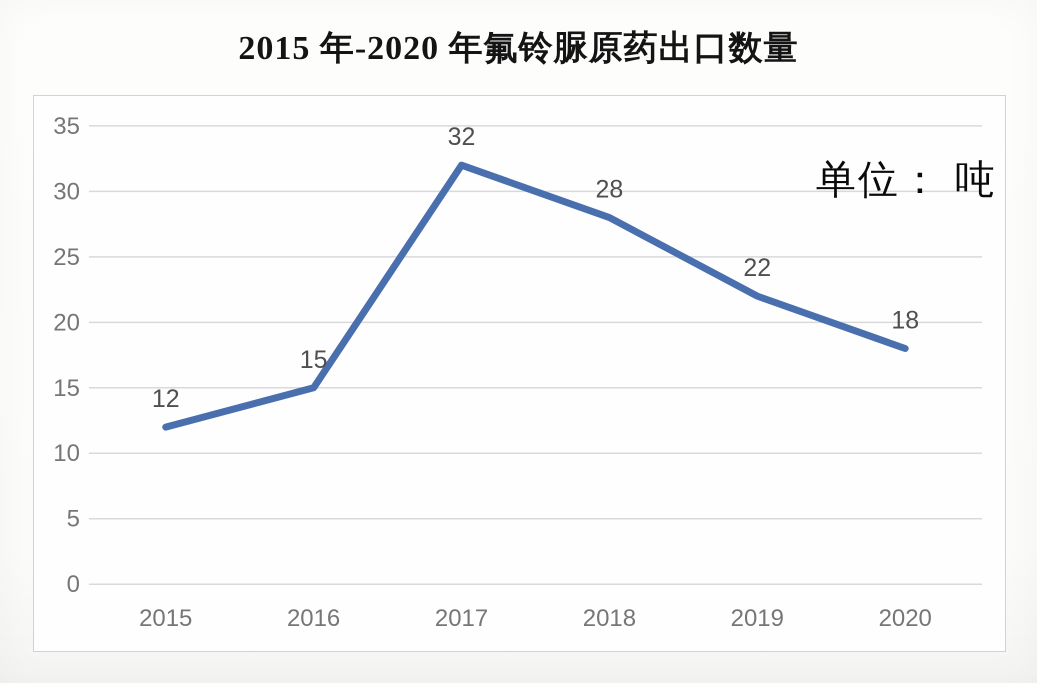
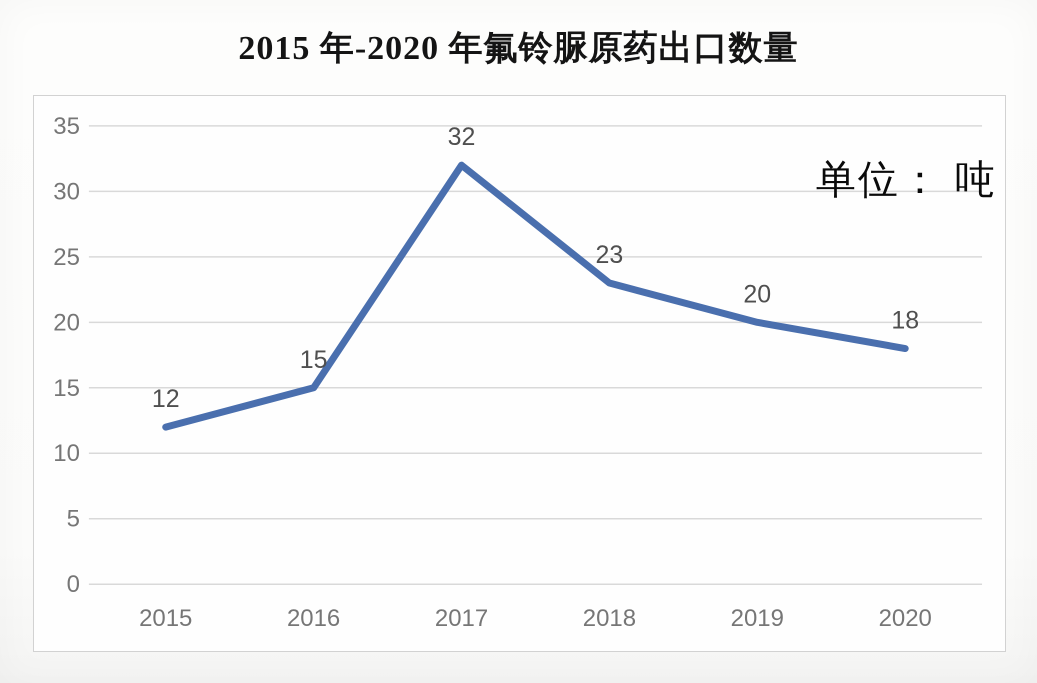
2018: 28 -> 23
2019: 22 -> 20
